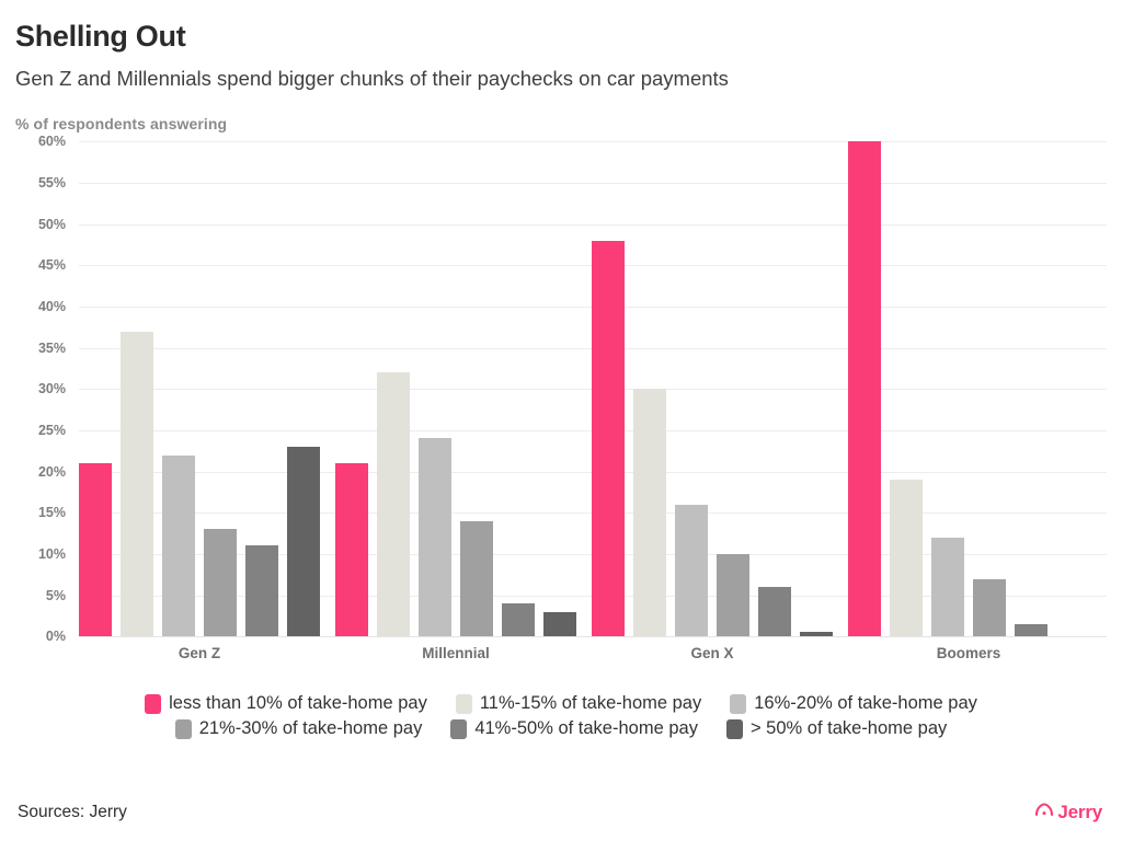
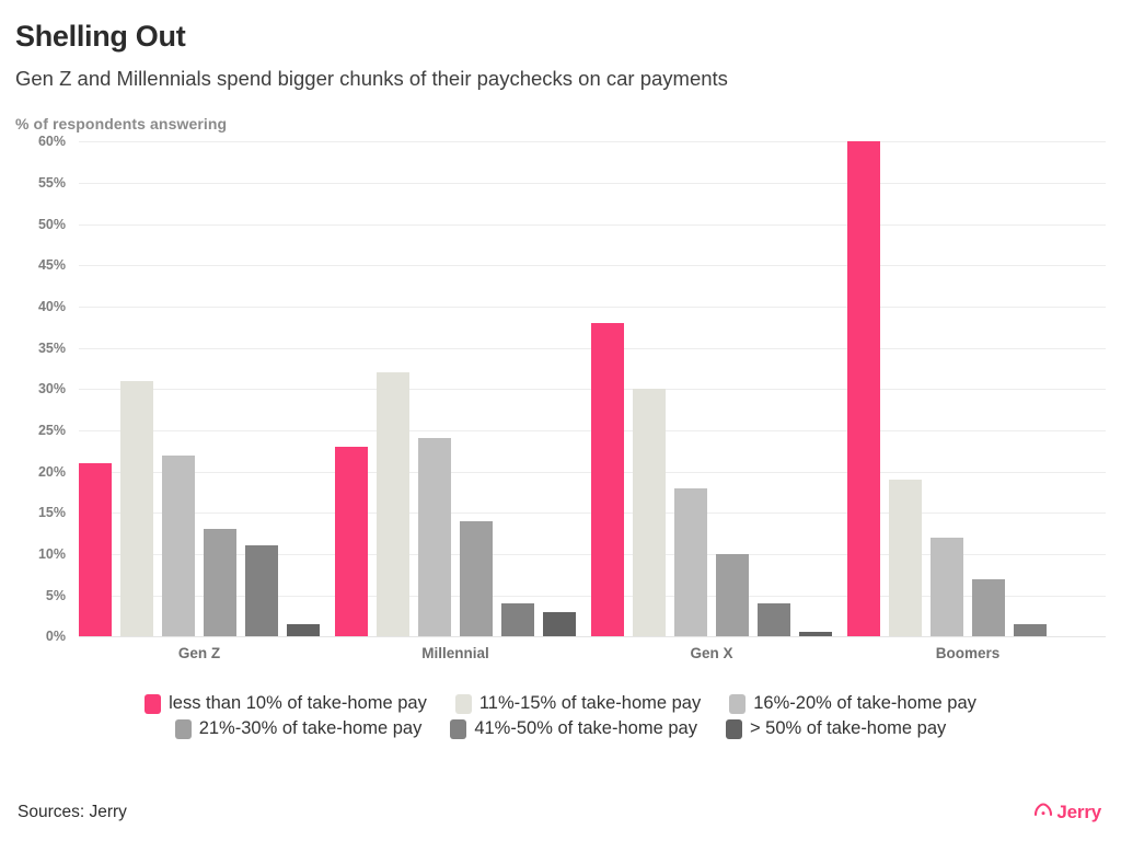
11%-15% of take-home pay/Gen Z: 37% -> 31%
> 50% of take-home pay/Gen Z: 23% -> 2%
less than 10% of take-home pay/Millennial: 21% -> 23%
less than 10% of take-home pay/Gen X: 48% -> 38%
16%-20% of take-home pay/Gen X: 16% -> 18%
41%-50% of take-home pay/Gen X: 6% -> 4%
